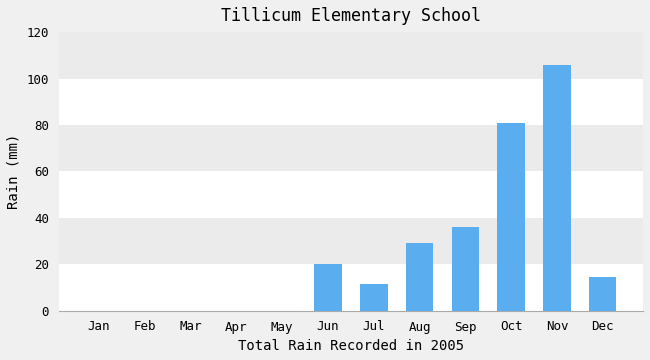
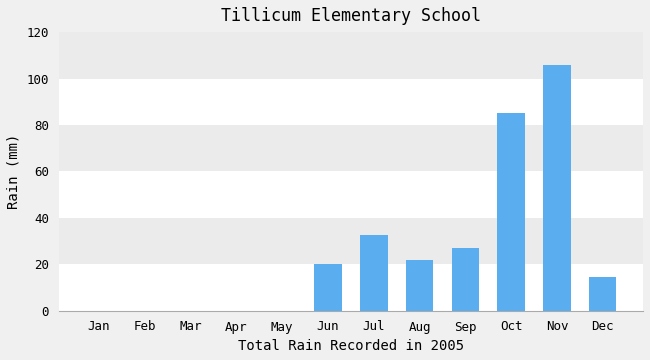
Jul: 11.5 -> 32.5
Aug: 29.0 -> 22.0
Sep: 36.0 -> 27.0
Oct: 81.0 -> 85.0
